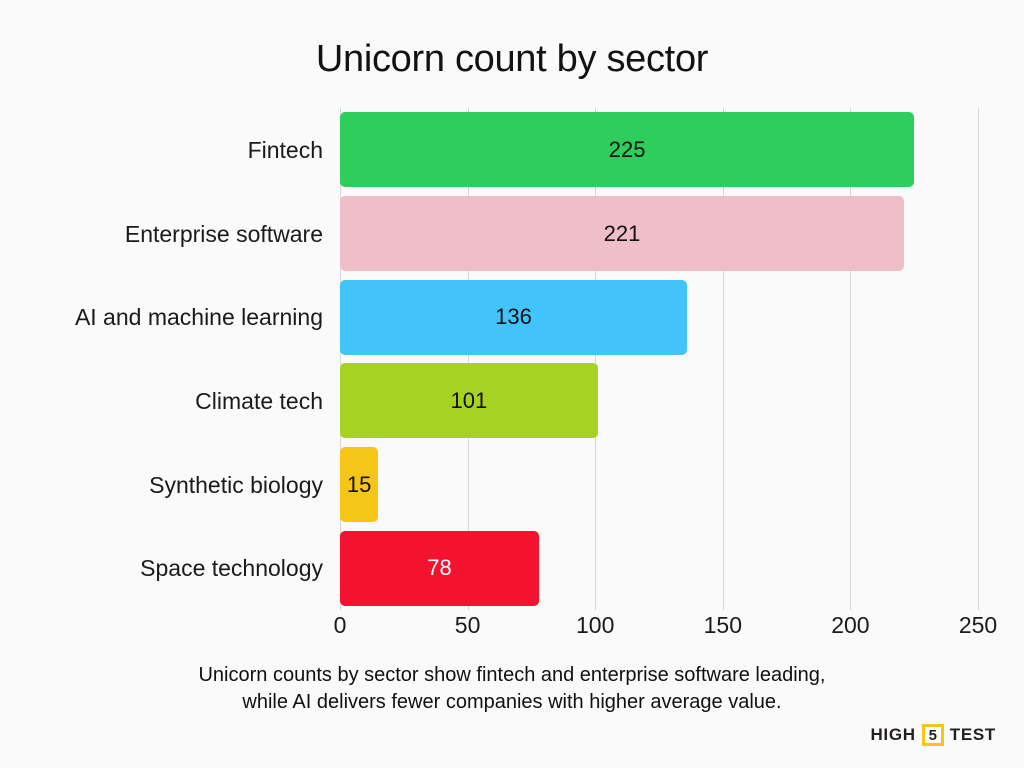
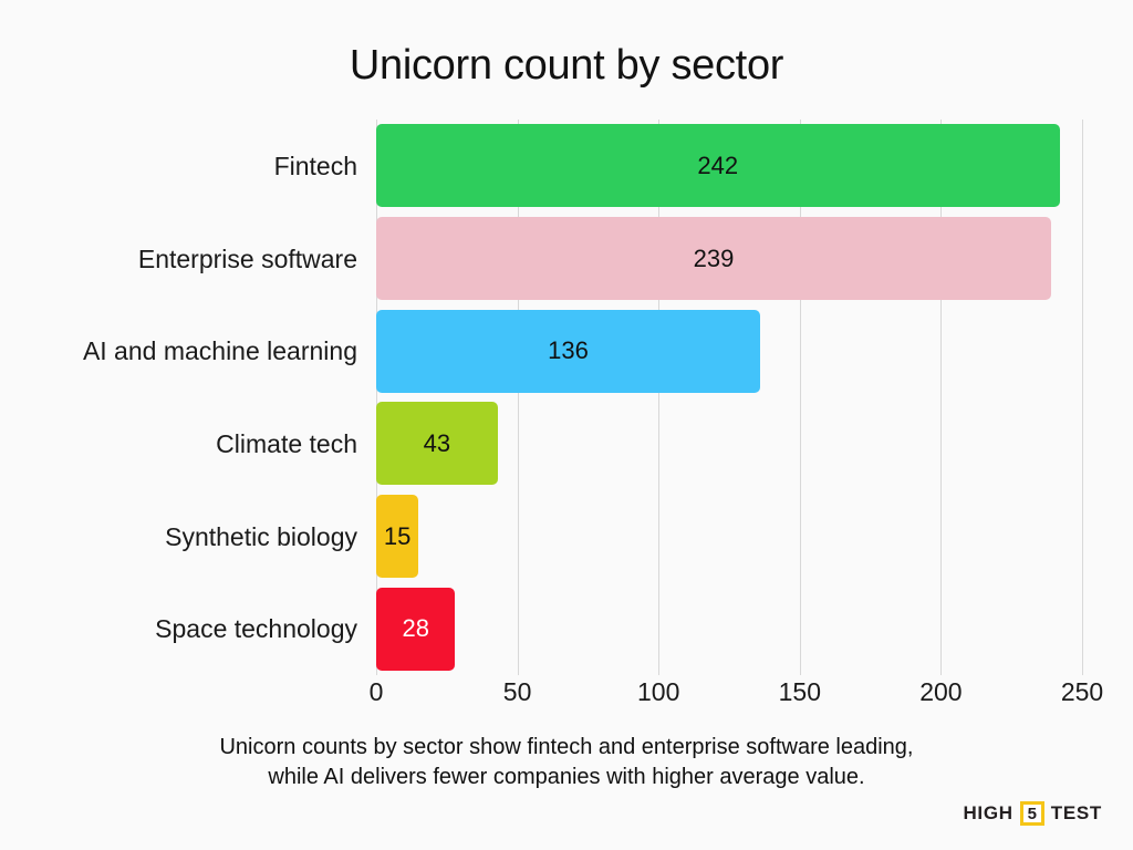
Fintech: 225 -> 242
Enterprise software: 221 -> 239
Climate tech: 101 -> 43
Space technology: 78 -> 28
